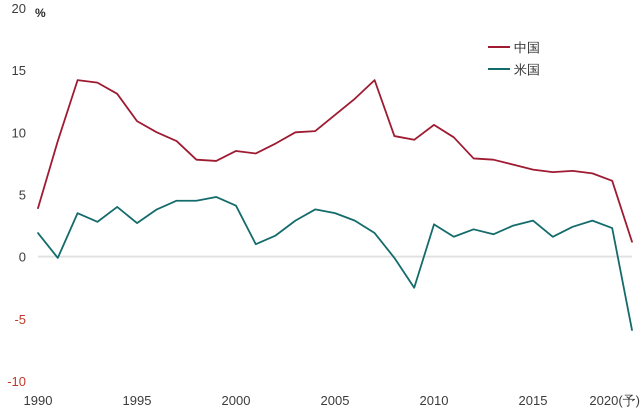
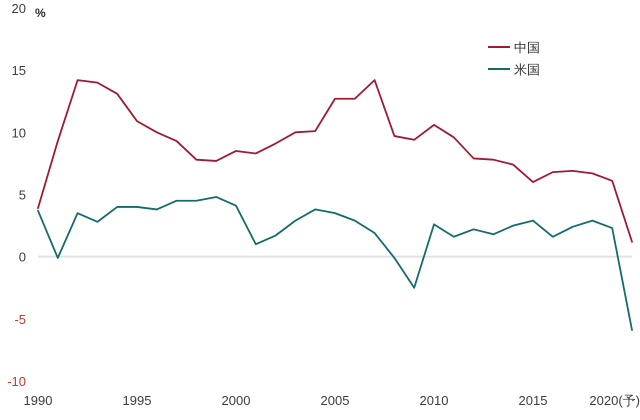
米国/1990: 1.9 -> 3.7
米国/1995: 2.7 -> 4.0
中国/2005: 11.4 -> 12.7
中国/2015: 7.0 -> 6.0
